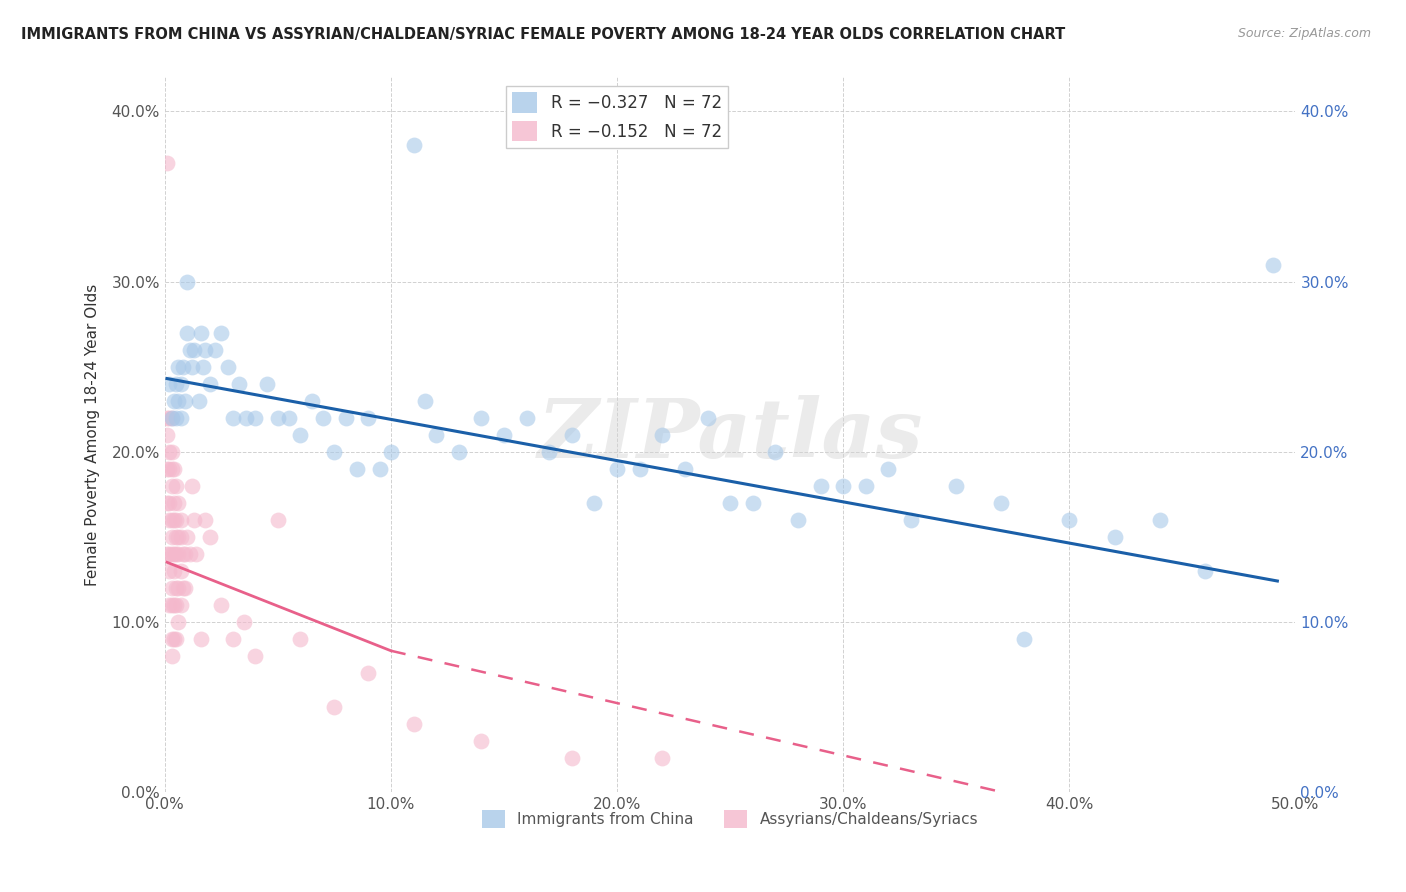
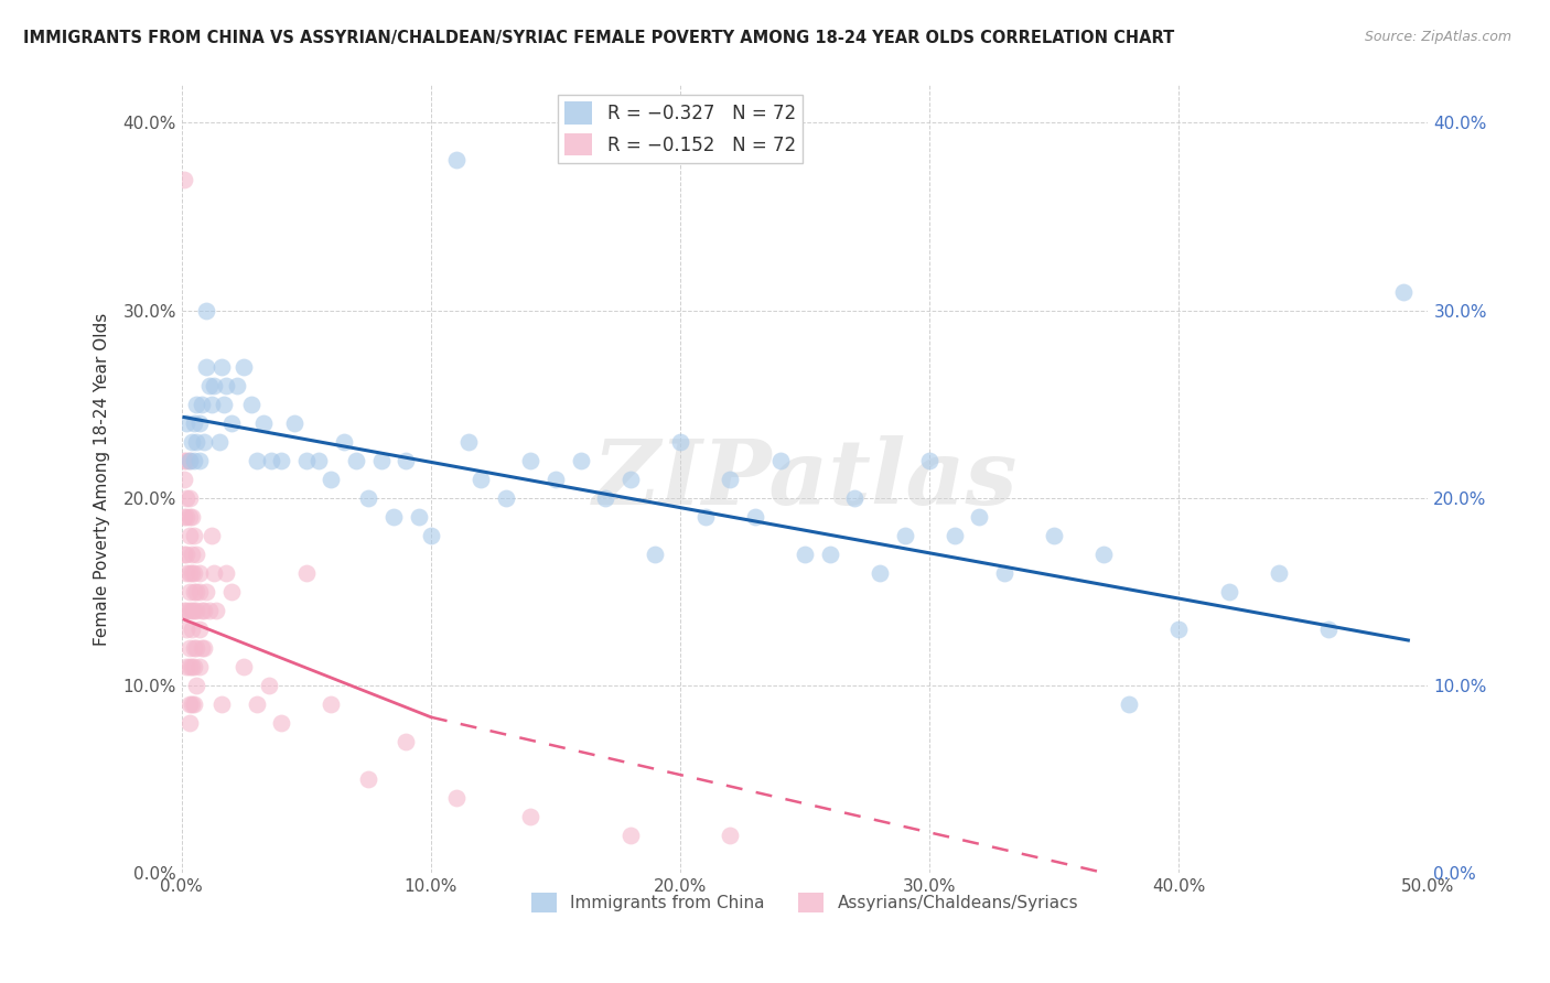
Immigrants from China/10.0%: 20% -> 18%
Immigrants from China/20.0%: 19% -> 23%
Immigrants from China/30.0%: 18% -> 22%
Immigrants from China/40.0%: 16% -> 13%
